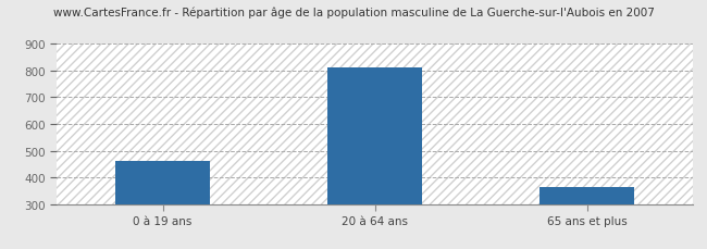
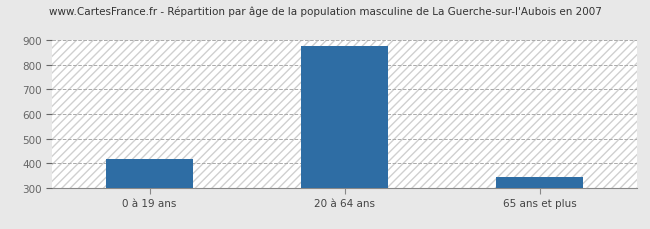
0 à 19 ans: 460 -> 415
20 à 64 ans: 810 -> 878
65 ans et plus: 365 -> 342
